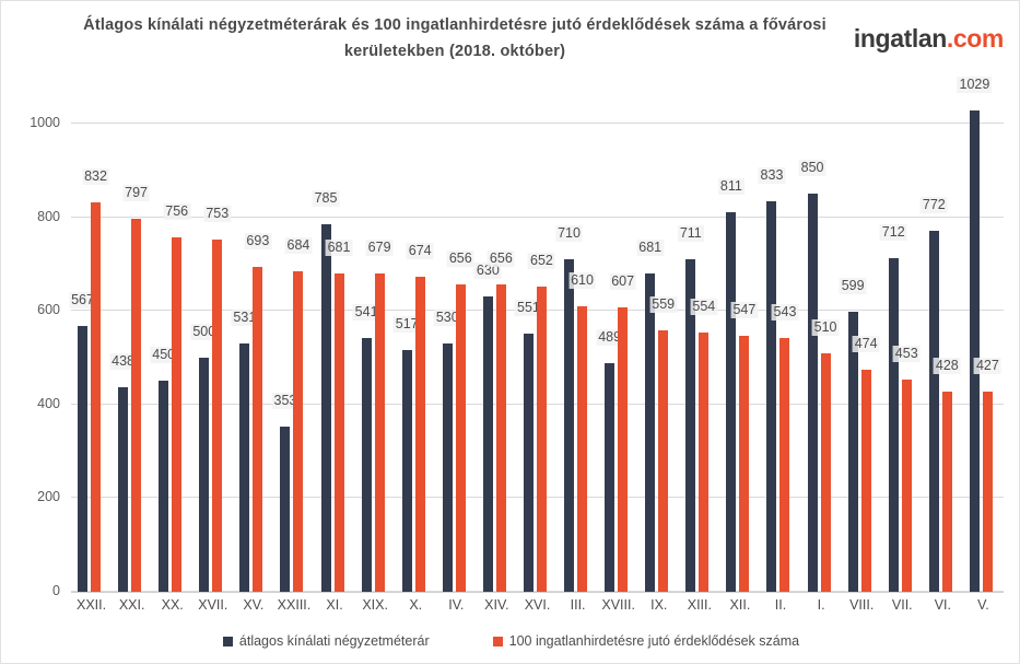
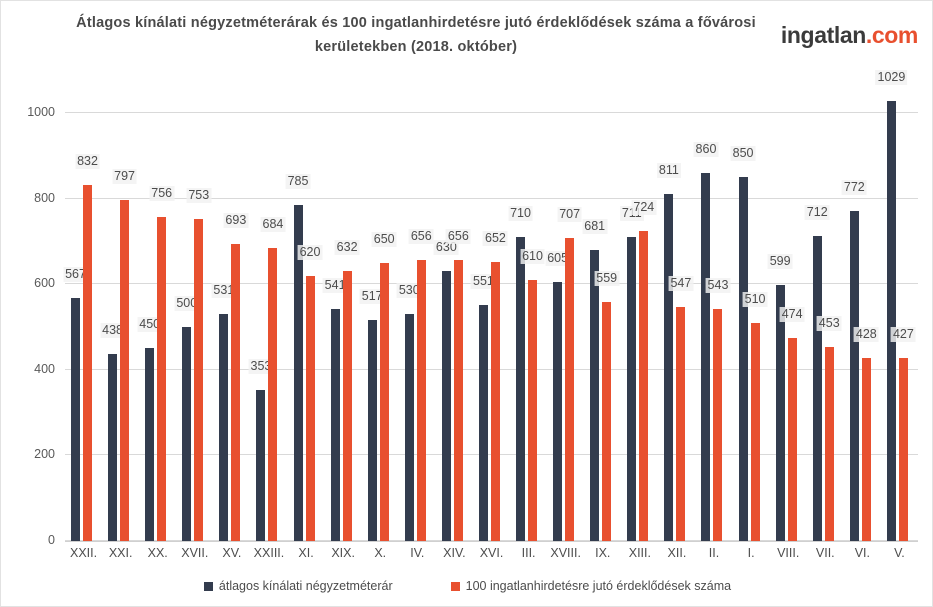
100 ingatlanhirdetésre jutó érdeklődések száma/XI.: 681 -> 620
100 ingatlanhirdetésre jutó érdeklődések száma/XIX.: 679 -> 632
100 ingatlanhirdetésre jutó érdeklődések száma/X.: 674 -> 650
átlagos kínálati négyzetméterár/XVIII.: 489 -> 605
100 ingatlanhirdetésre jutó érdeklődések száma/XVIII.: 607 -> 707
100 ingatlanhirdetésre jutó érdeklődések száma/XIII.: 554 -> 724
átlagos kínálati négyzetméterár/II.: 833 -> 860
